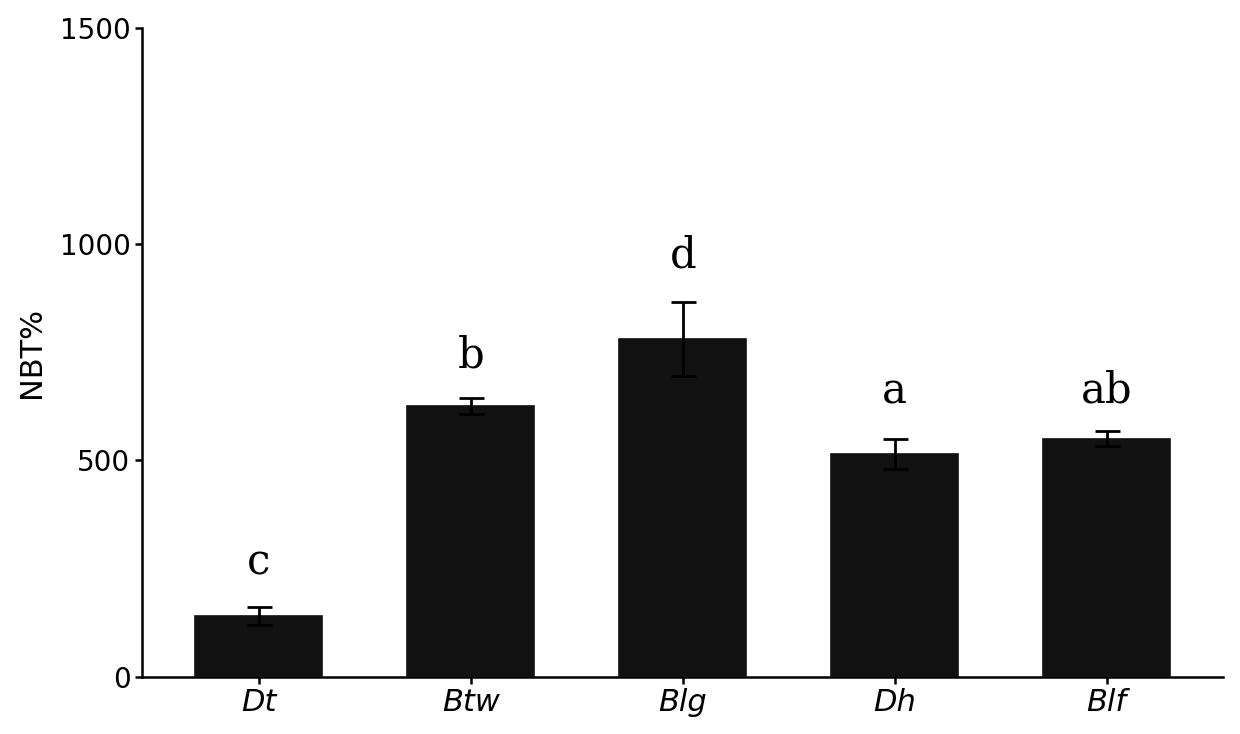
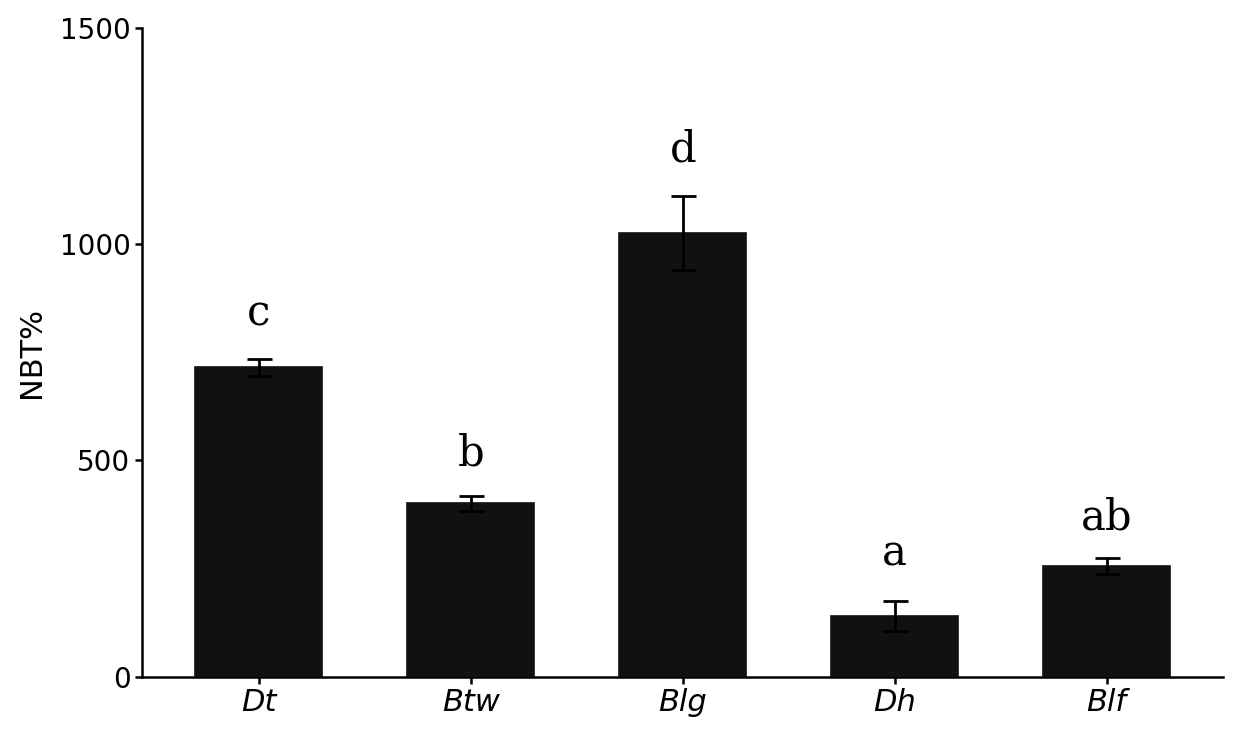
Dt: 140 -> 715
Btw: 625 -> 400
Blg: 780 -> 1025
Dh: 515 -> 140
Blf: 550 -> 255
